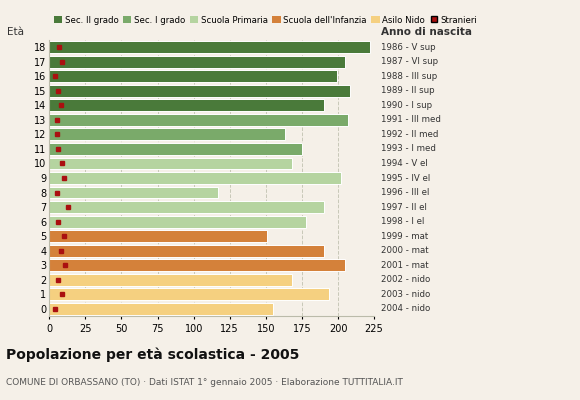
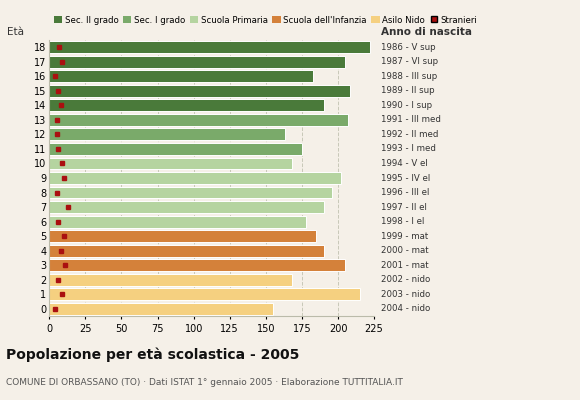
16: 199 -> 183
8: 117 -> 196
5: 151 -> 185
1: 194 -> 215
